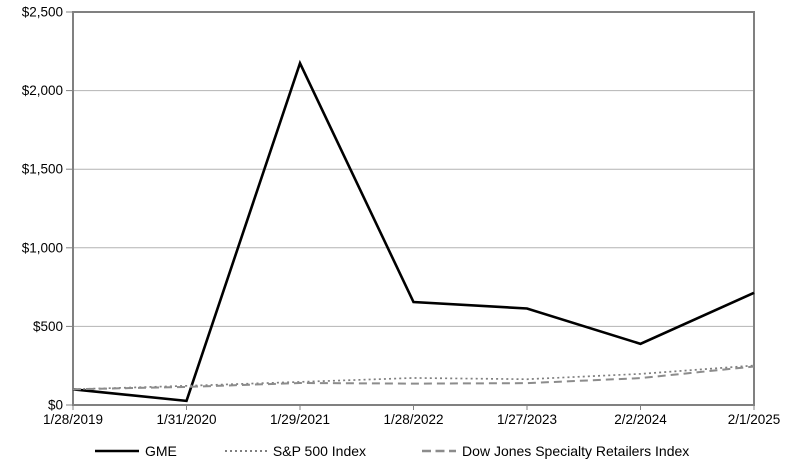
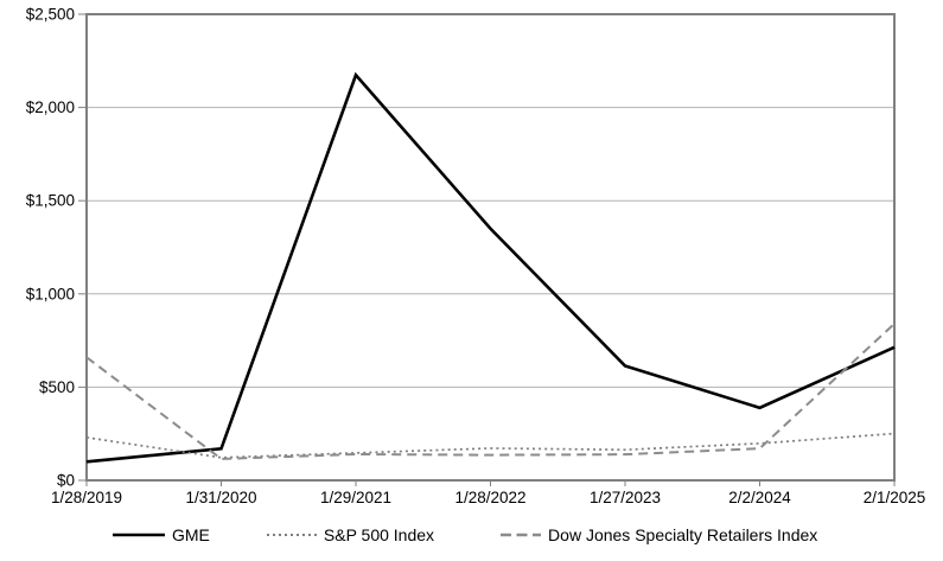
S&P 500 Index/1/28/2019: $100 -> $230
Dow Jones Specialty Retailers Index/1/28/2019: $100 -> $660
GME/1/31/2020: $30 -> $170
GME/1/28/2022: $660 -> $1350
Dow Jones Specialty Retailers Index/2/1/2025: $240 -> $840
